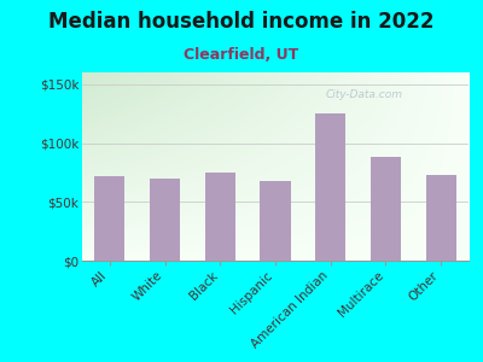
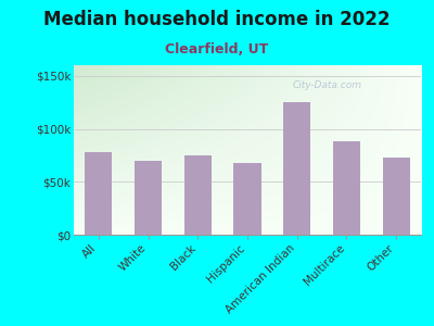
All: $72k -> $78k
